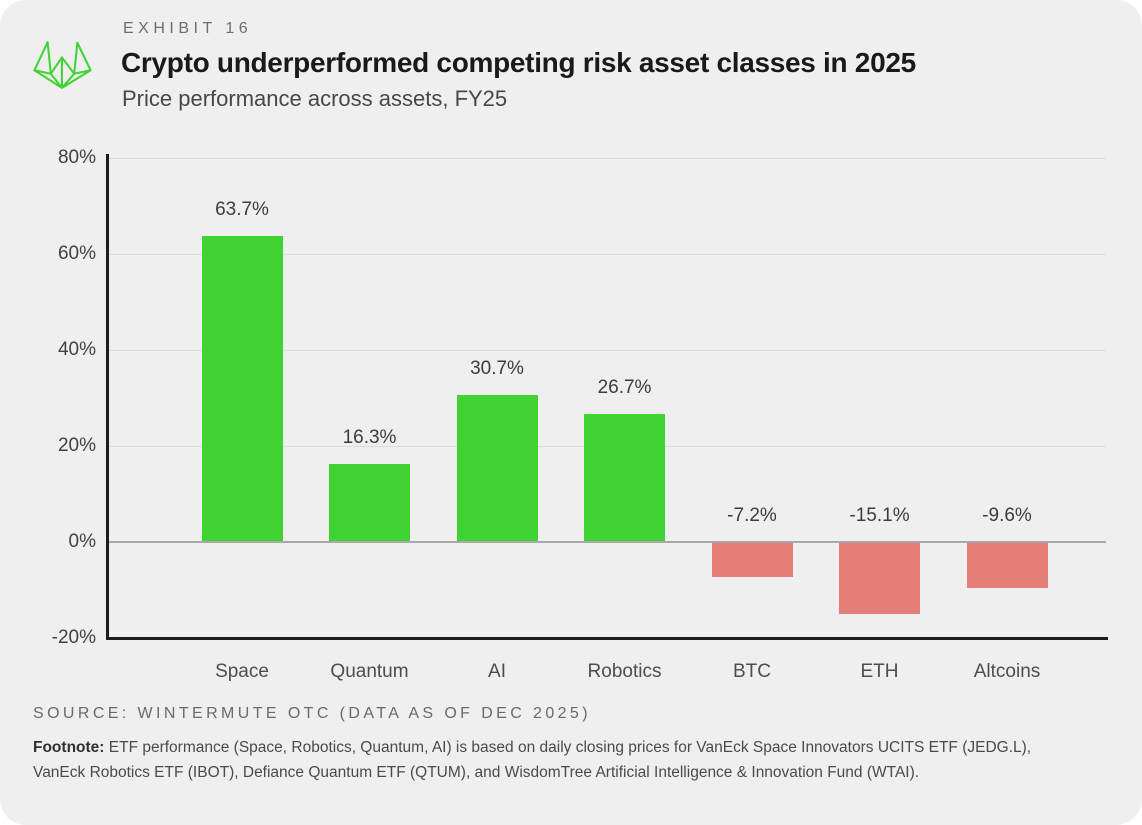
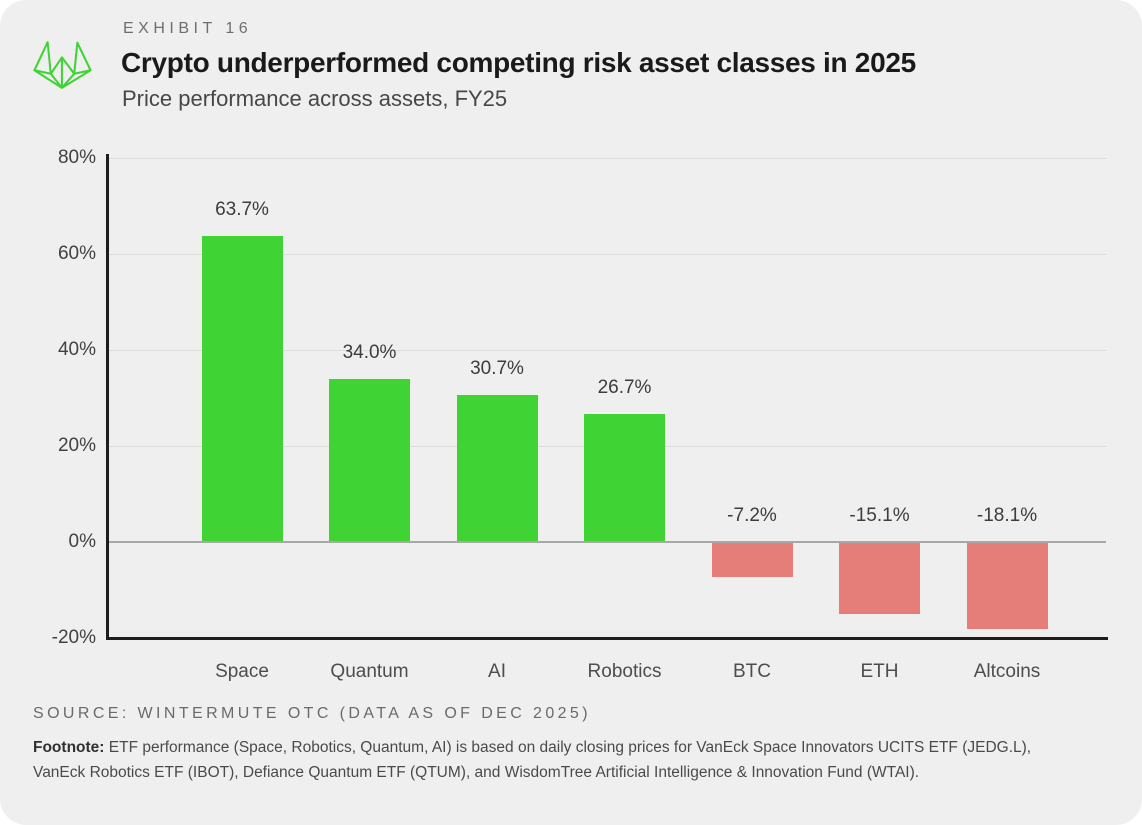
Quantum: 16.3% -> 34.0%
Altcoins: -9.6% -> -18.1%
